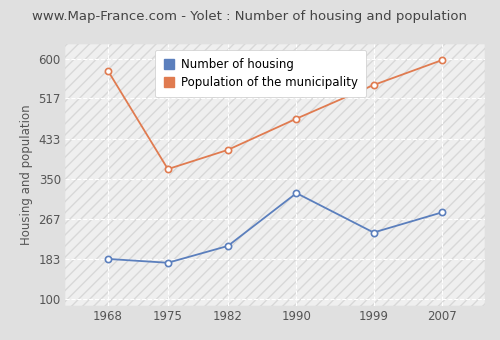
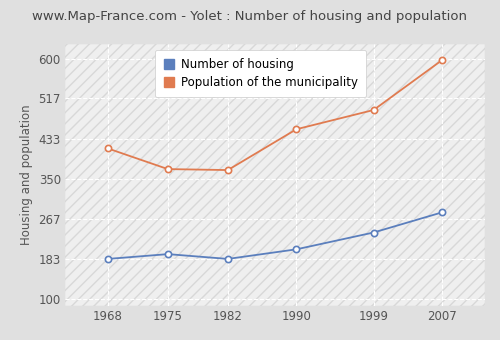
Population of the municipality/1968: 575 -> 413
Number of housing/1975: 175 -> 193
Number of housing/1982: 210 -> 183
Population of the municipality/1982: 410 -> 368
Number of housing/1990: 320 -> 203
Population of the municipality/1990: 475 -> 453
Population of the municipality/1999: 545 -> 493
